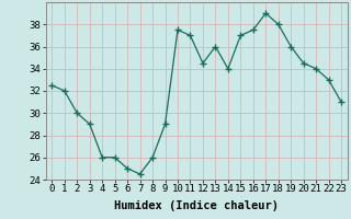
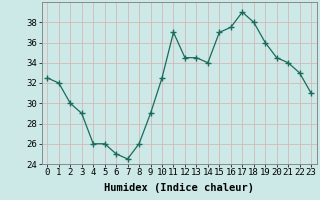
10: 37.5 -> 32.5
13: 36.0 -> 34.5
